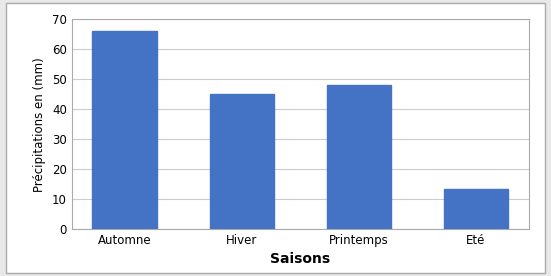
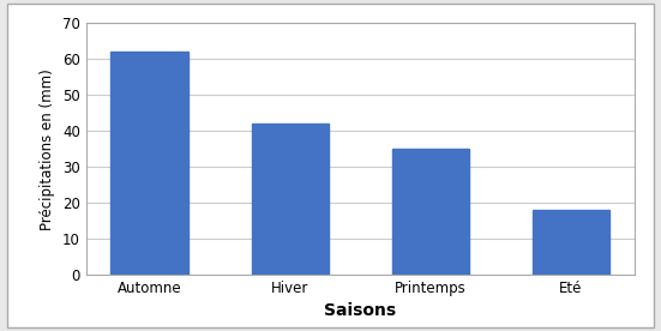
Automne: 66.0 -> 62.0
Hiver: 45.0 -> 42.0
Printemps: 48.0 -> 35.0
Eté: 13.5 -> 18.0
